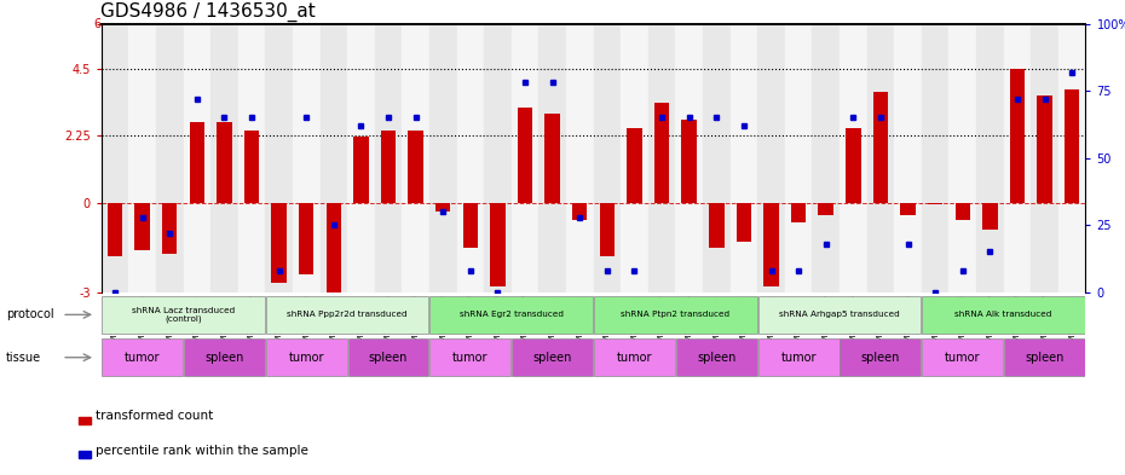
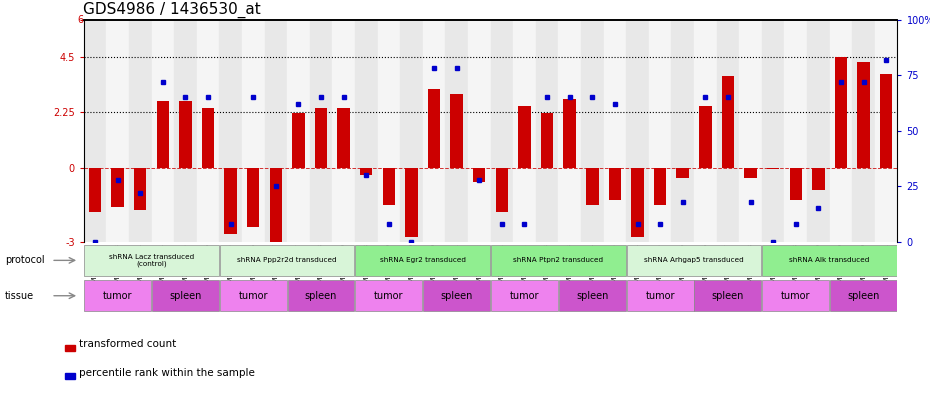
GSM1290703: 3.35 -> 2.20
GSM1290705: -0.65 -> -1.50
GSM1290708: -0.60 -> -1.30
GSM1290690: 3.60 -> 4.30
